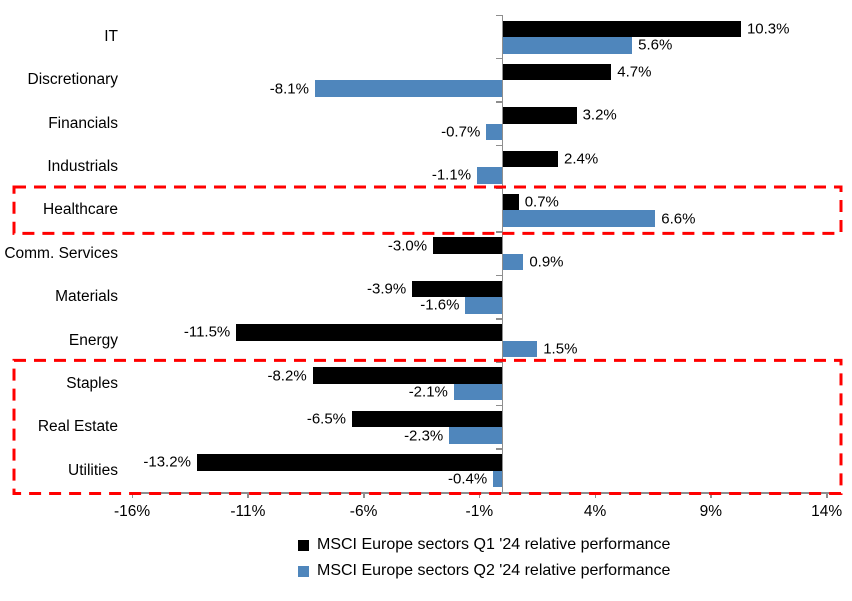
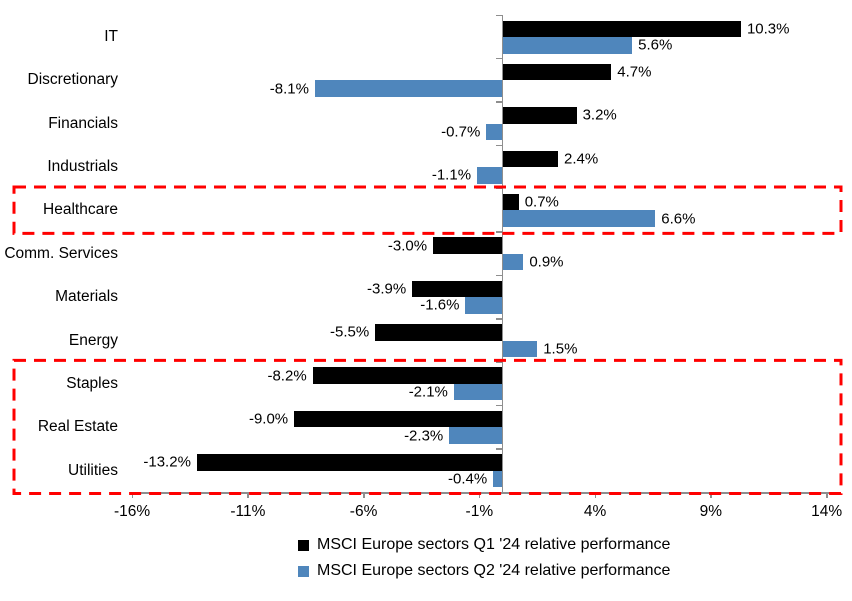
MSCI Europe sectors Q1 '24 relative performance/Energy: -11.5% -> -5.5%
MSCI Europe sectors Q1 '24 relative performance/Real Estate: -6.5% -> -9.0%
